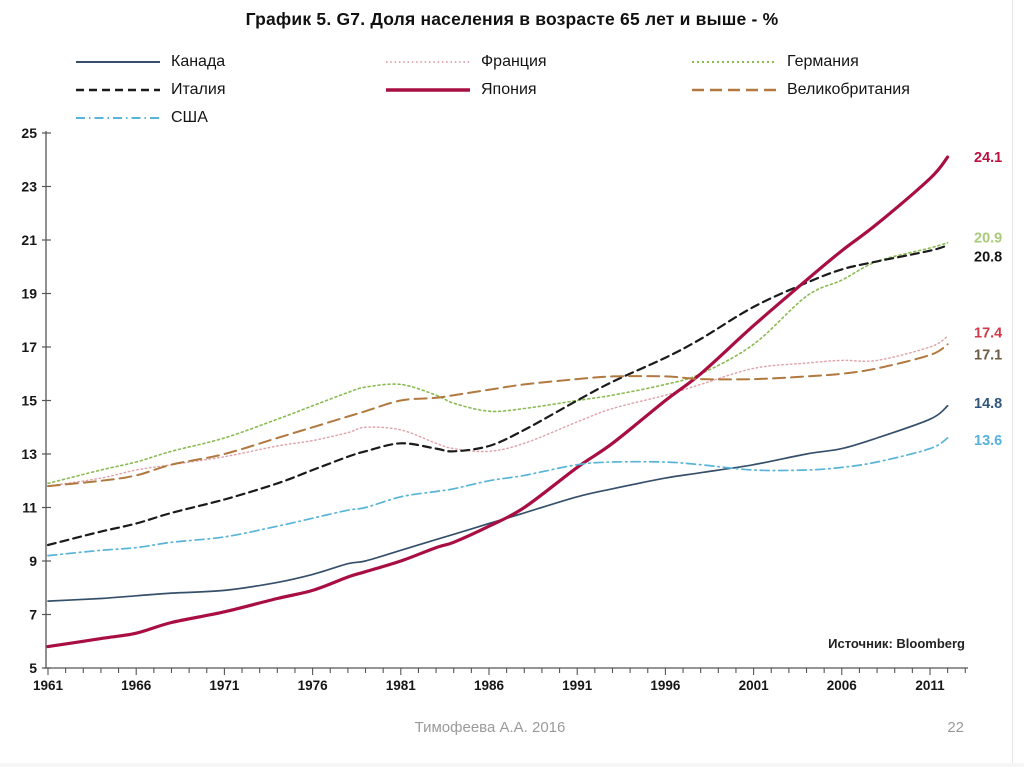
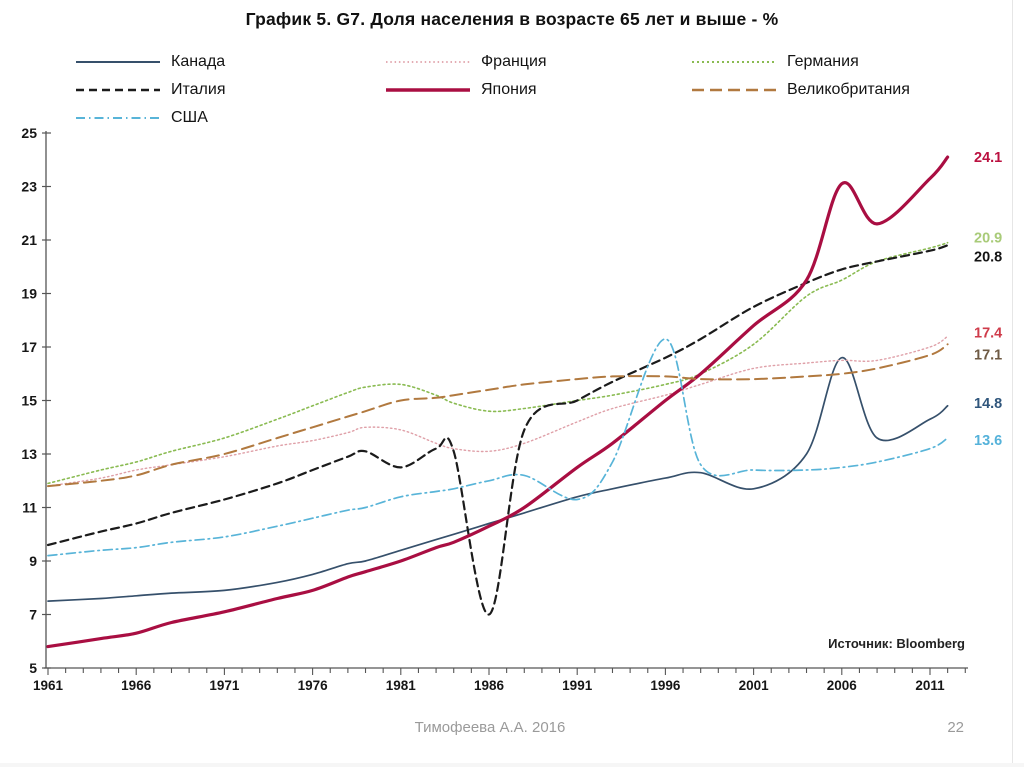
Италия/1981: 13.4 -> 12.5
Италия/1986: 13.3 -> 7.0
США/1991: 12.6 -> 11.3
США/1996: 12.7 -> 17.3
Канада/2001: 12.6 -> 11.7
Канада/2006: 13.2 -> 16.6
Япония/2006: 20.6 -> 23.1
